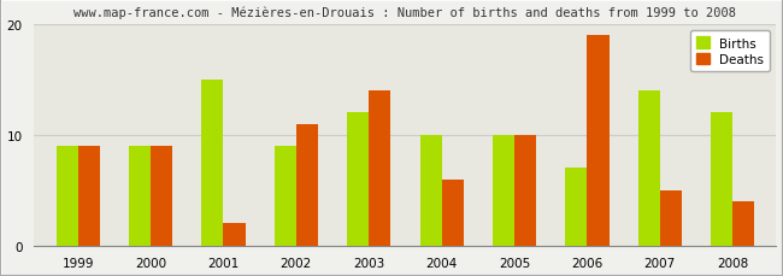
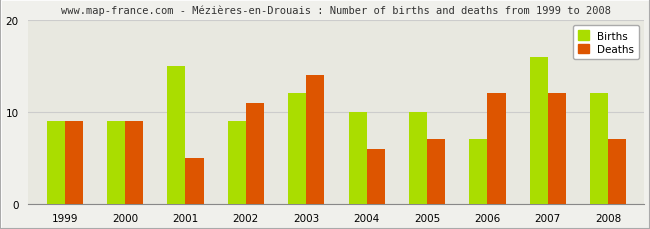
Deaths/2001: 2 -> 5
Deaths/2005: 10 -> 7
Deaths/2006: 19 -> 12
Births/2007: 14 -> 16
Deaths/2007: 5 -> 12
Deaths/2008: 4 -> 7
